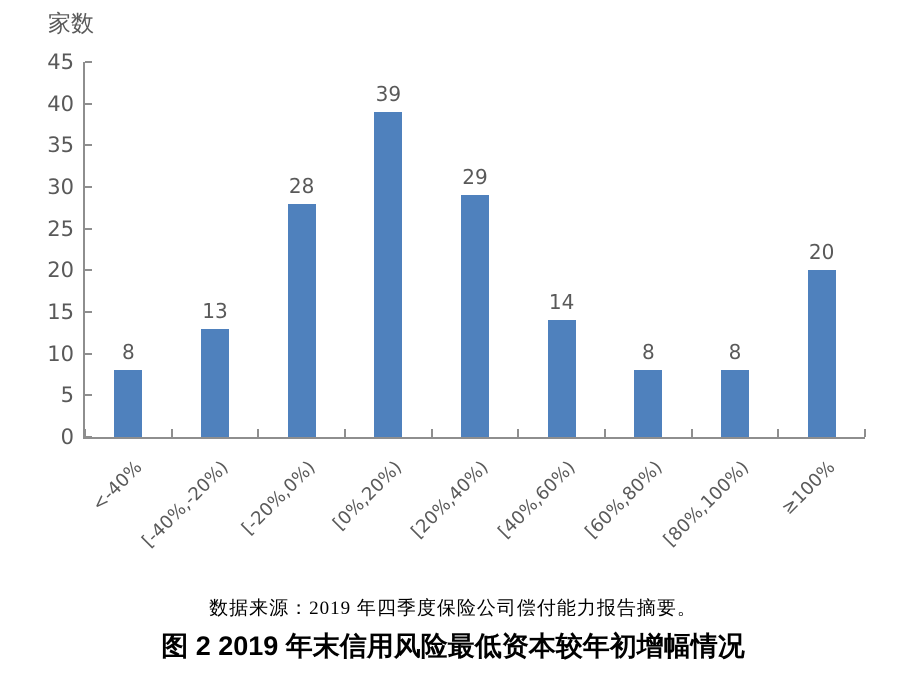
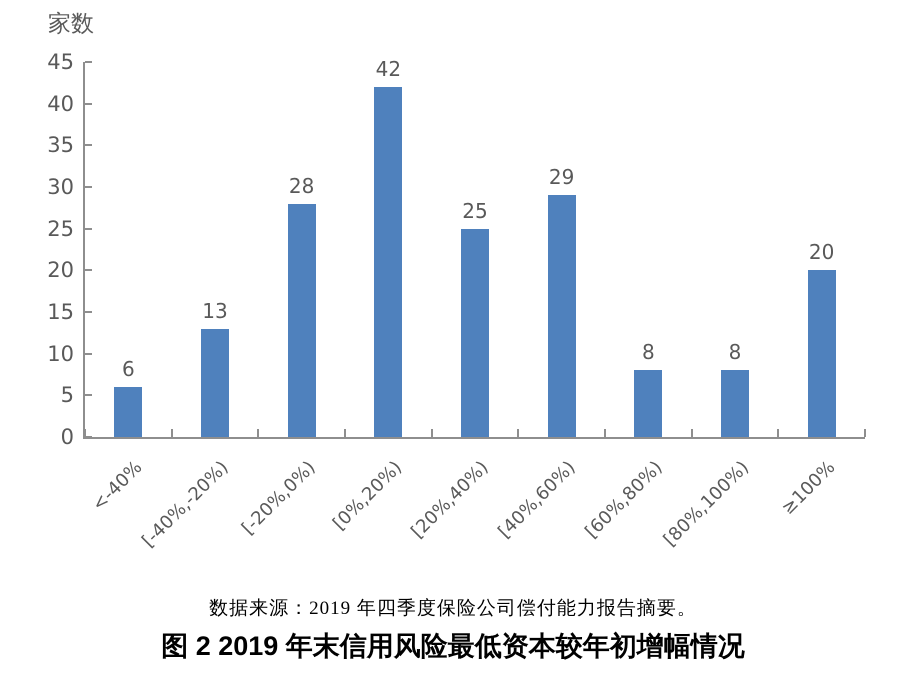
<-40%: 8 -> 6
[0%,20%): 39 -> 42
[20%,40%): 29 -> 25
[40%,60%): 14 -> 29
